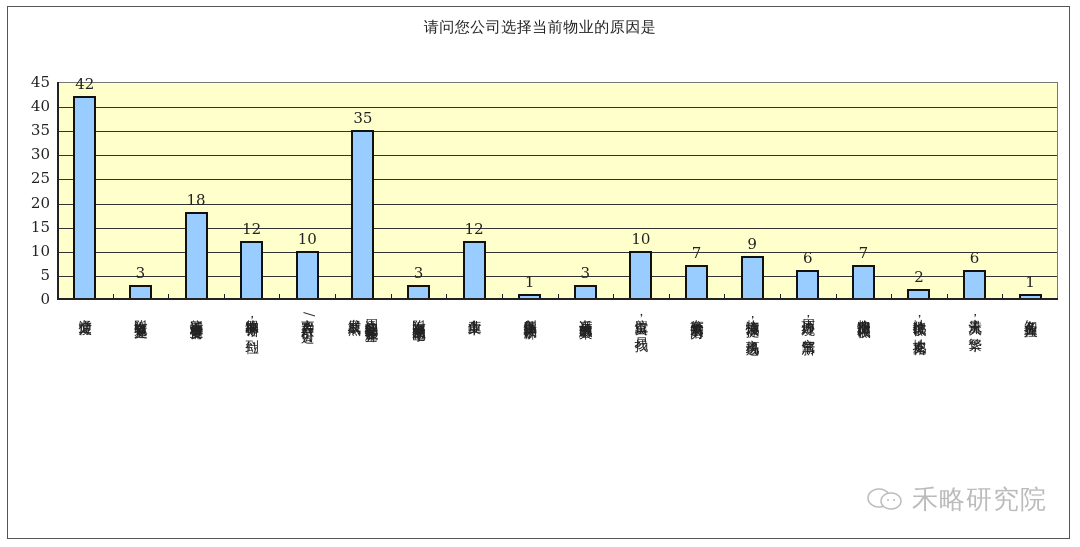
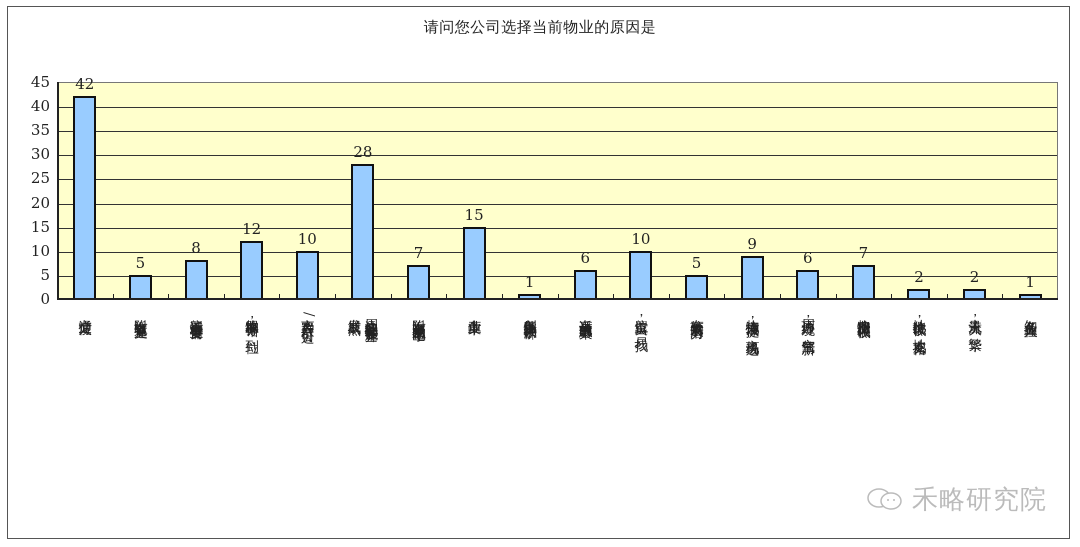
附近有轨道交通: 3 -> 5
位置适合本行业需要: 18 -> 8
周边的各种配套设施齐全，发展成熟: 35 -> 28
附近有中高档的住宅小区: 3 -> 7
产业集中: 12 -> 15
有适当的优惠政策: 3 -> 6
有较大的发展潜力: 7 -> 5
人流量大，繁华: 6 -> 2
